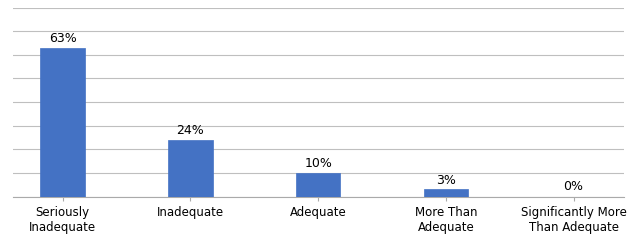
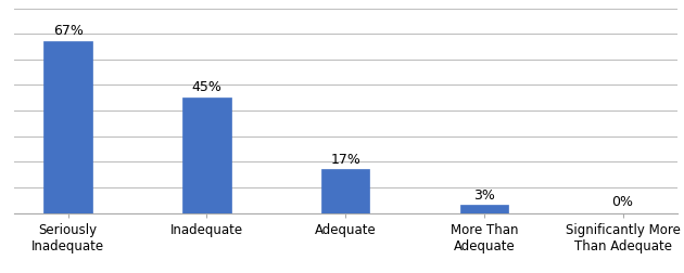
Seriously Inadequate: 63% -> 67%
Inadequate: 24% -> 45%
Adequate: 10% -> 17%
